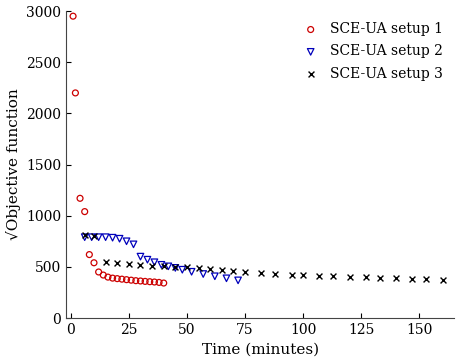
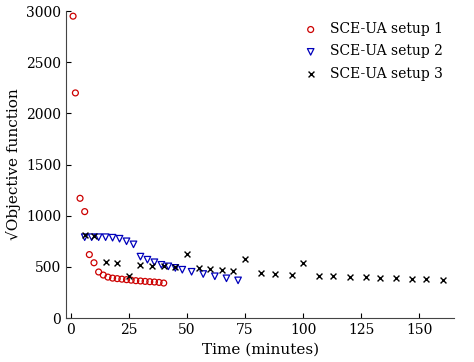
SCE-UA setup 3/25: 520 -> 410
SCE-UA setup 3/50: 500 -> 630
SCE-UA setup 3/75: 450 -> 580
SCE-UA setup 3/100: 420 -> 540
